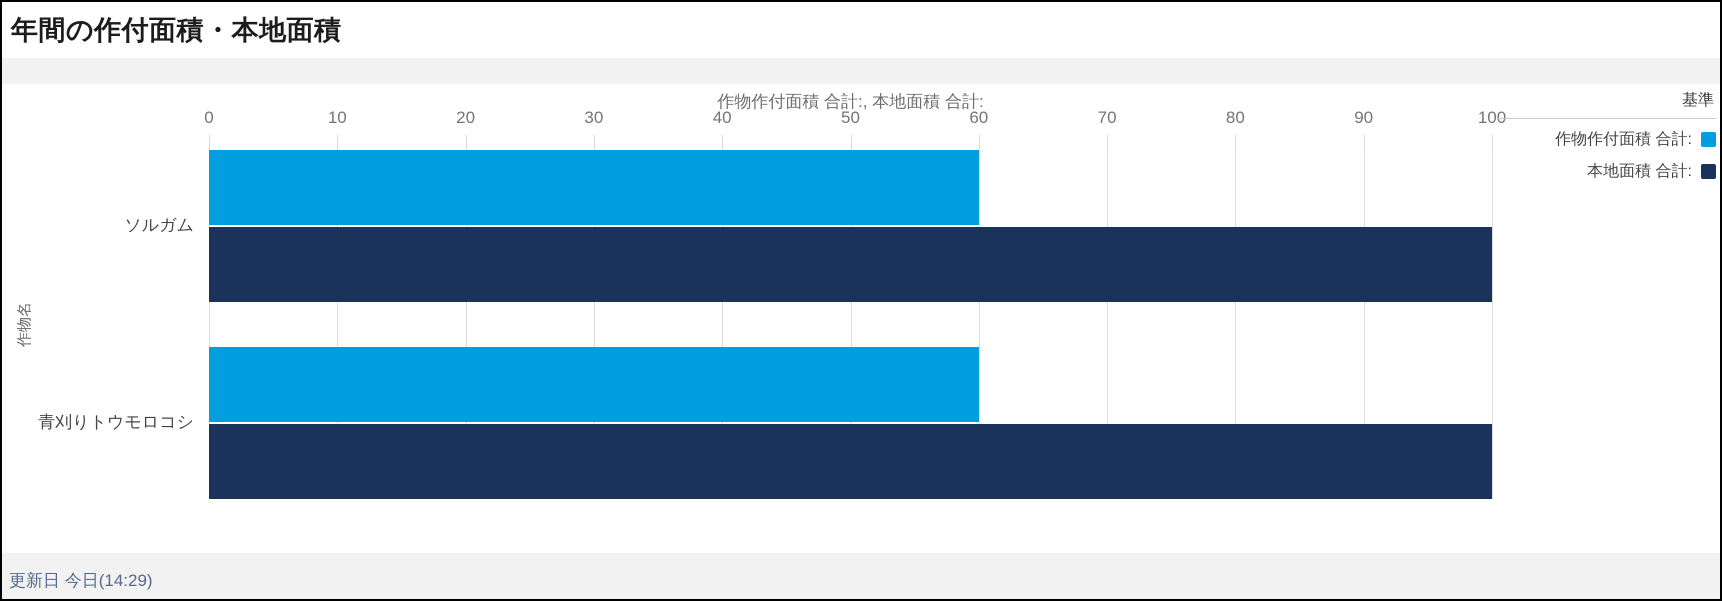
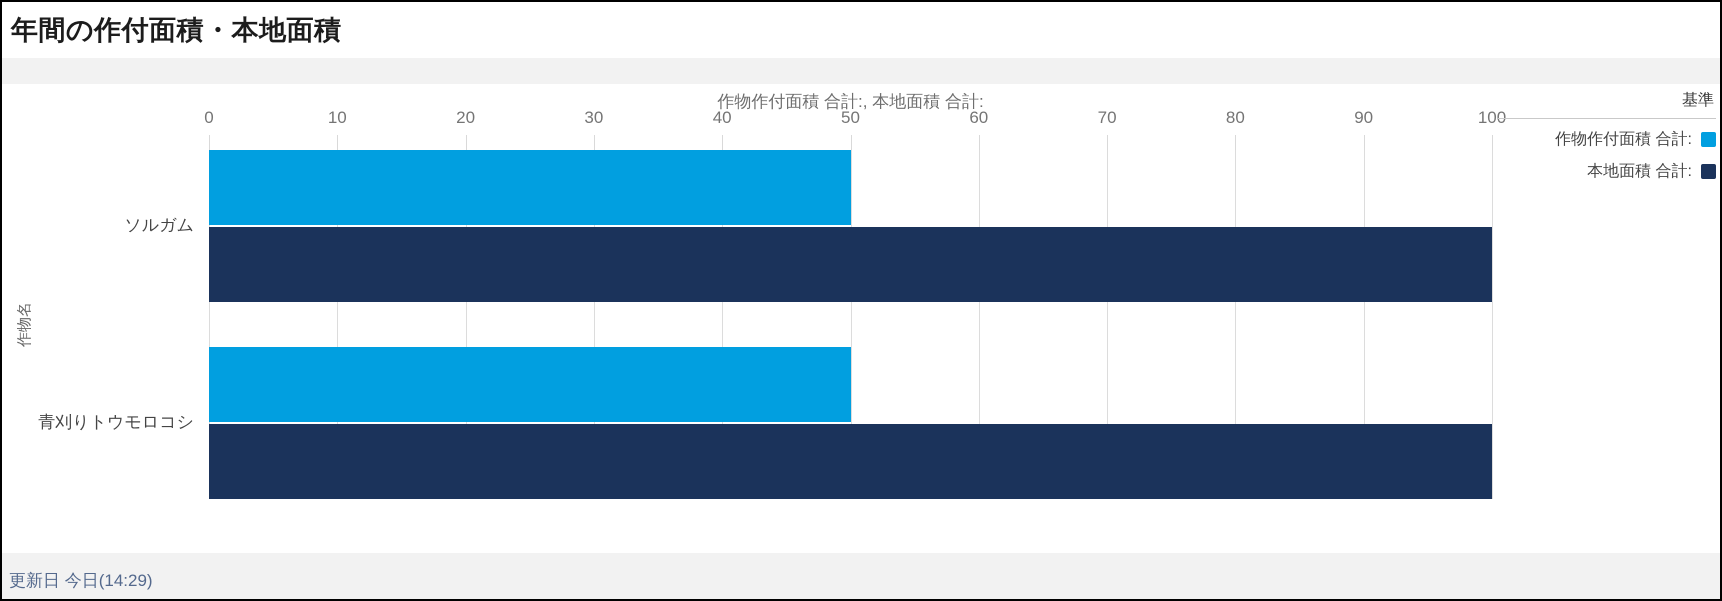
作物作付面積 合計:/ソルガム: 60 -> 50
作物作付面積 合計:/青刈りトウモロコシ: 60 -> 50
